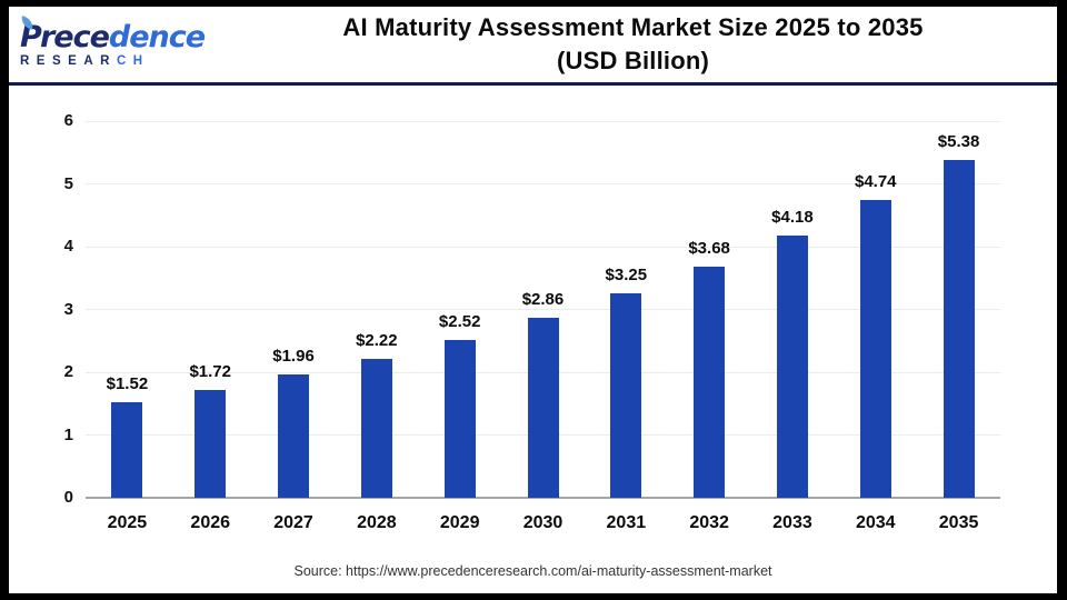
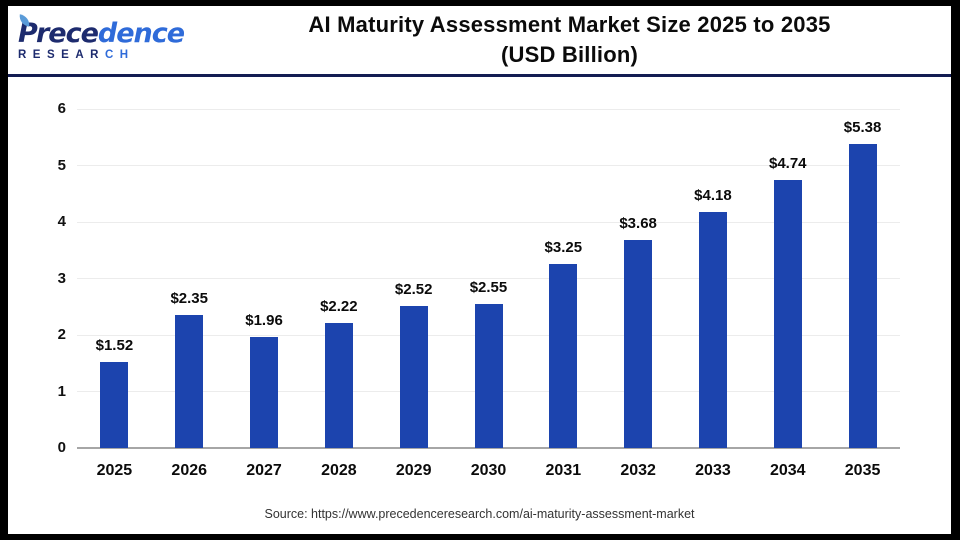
2026: $1.72 -> $2.35
2030: $2.86 -> $2.55
